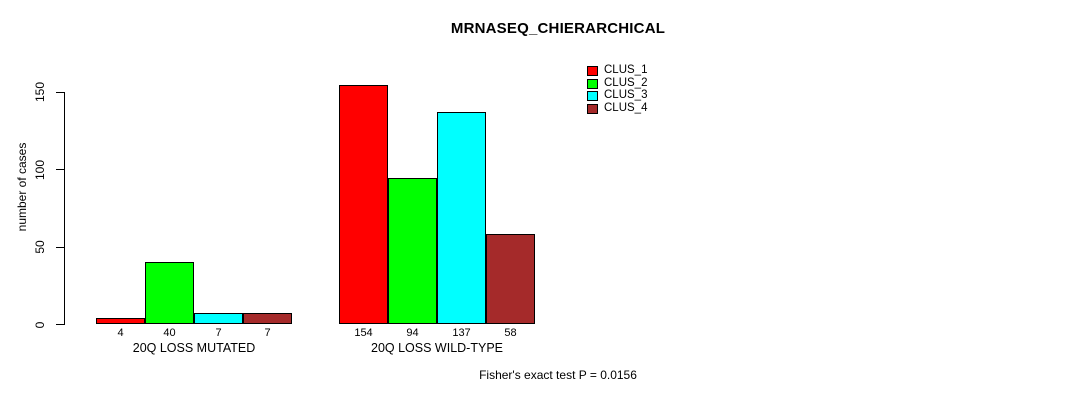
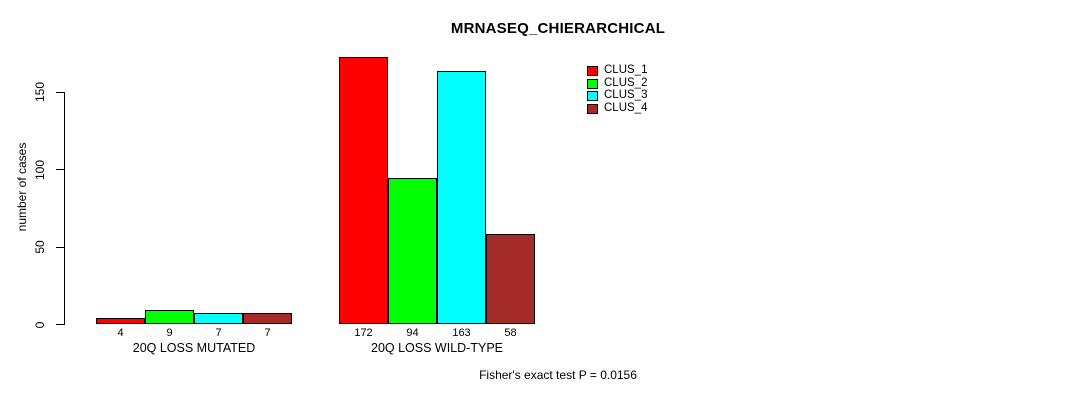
CLUS_2/20Q LOSS MUTATED: 40 -> 9
CLUS_1/20Q LOSS WILD-TYPE: 154 -> 172
CLUS_3/20Q LOSS WILD-TYPE: 137 -> 163
